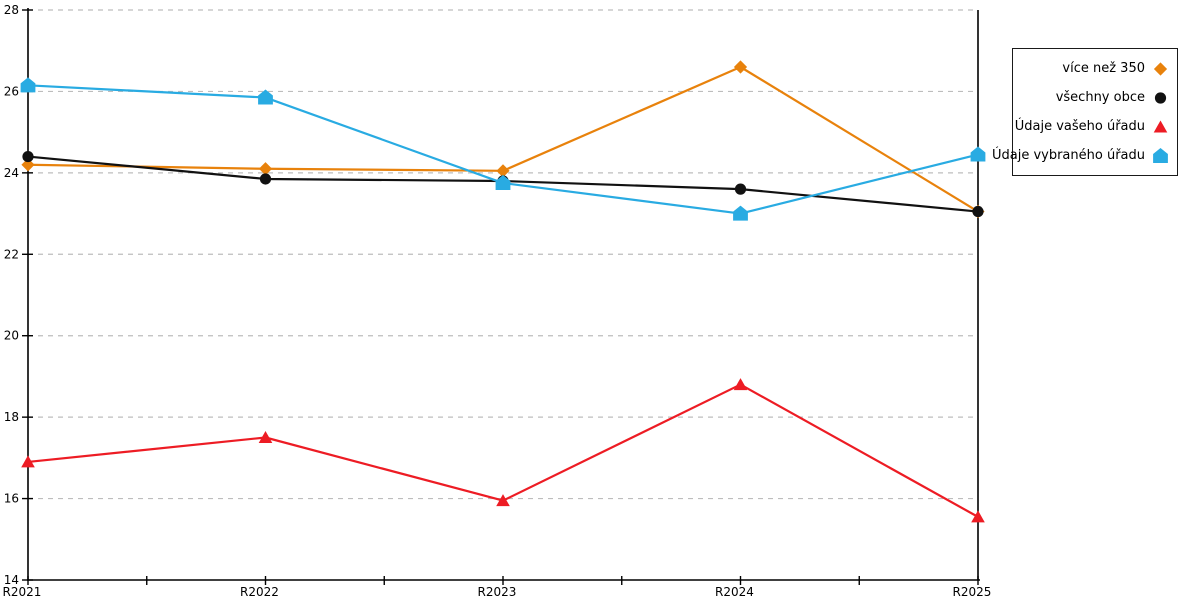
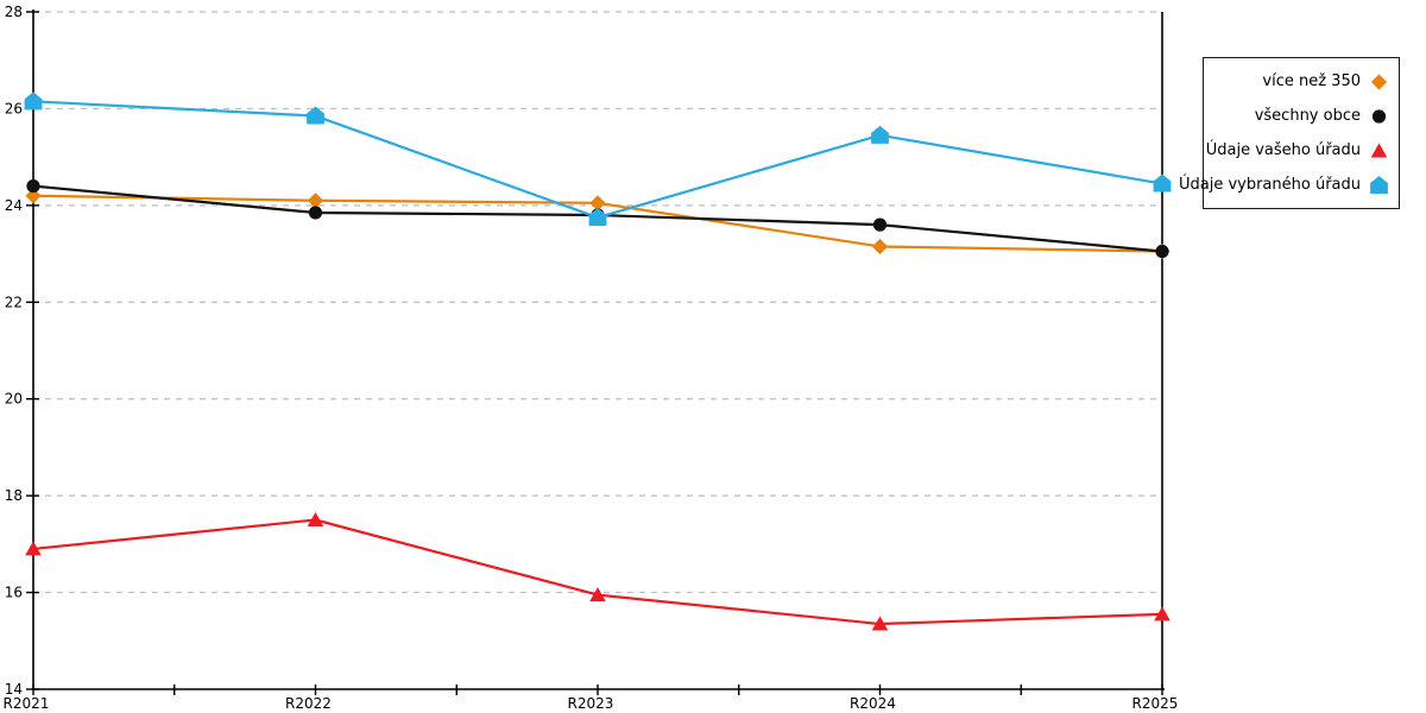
více než 350/R2024: 26.6 -> 23.1
Údaje vašeho úřadu/R2024: 18.8 -> 15.3
Údaje vybraného úřadu/R2024: 23.0 -> 25.4
